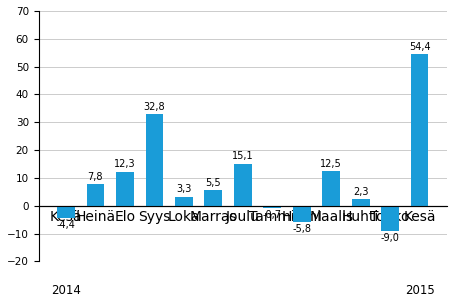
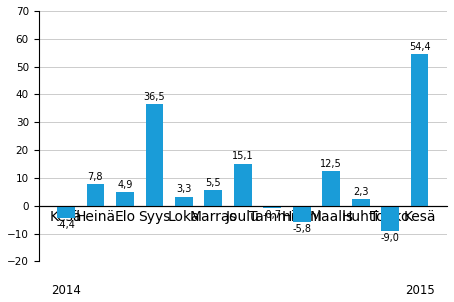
Elo: 12,3 -> 4,9
Syys: 32,8 -> 36,5
